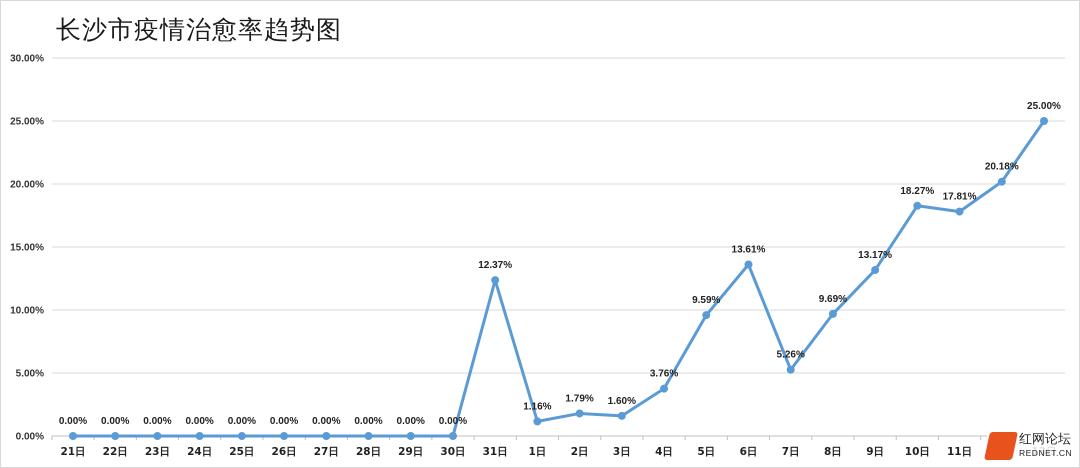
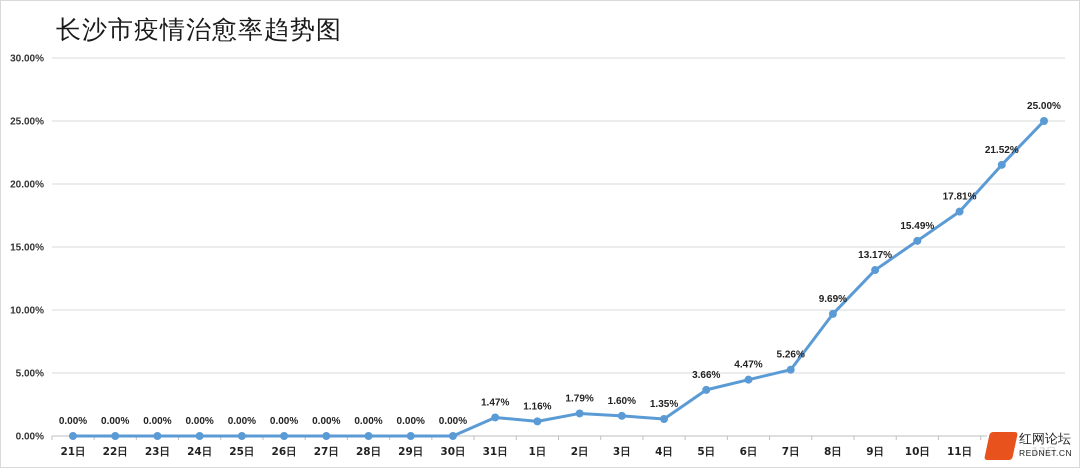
31日: 12.37% -> 1.47%
4日: 3.76% -> 1.35%
5日: 9.59% -> 3.66%
6日: 13.61% -> 4.47%
10日: 18.27% -> 15.49%
12日: 20.18% -> 21.52%
